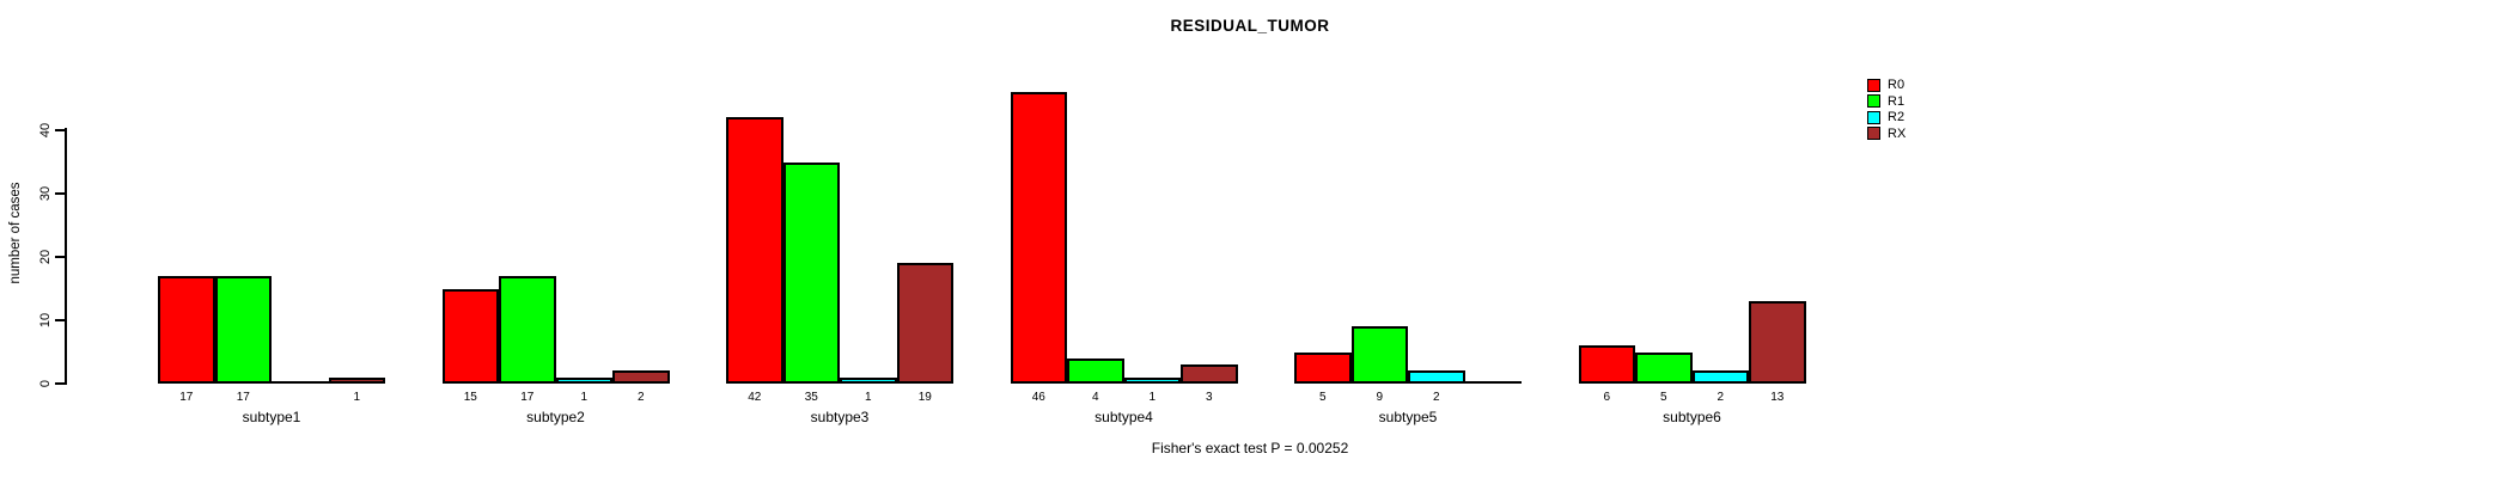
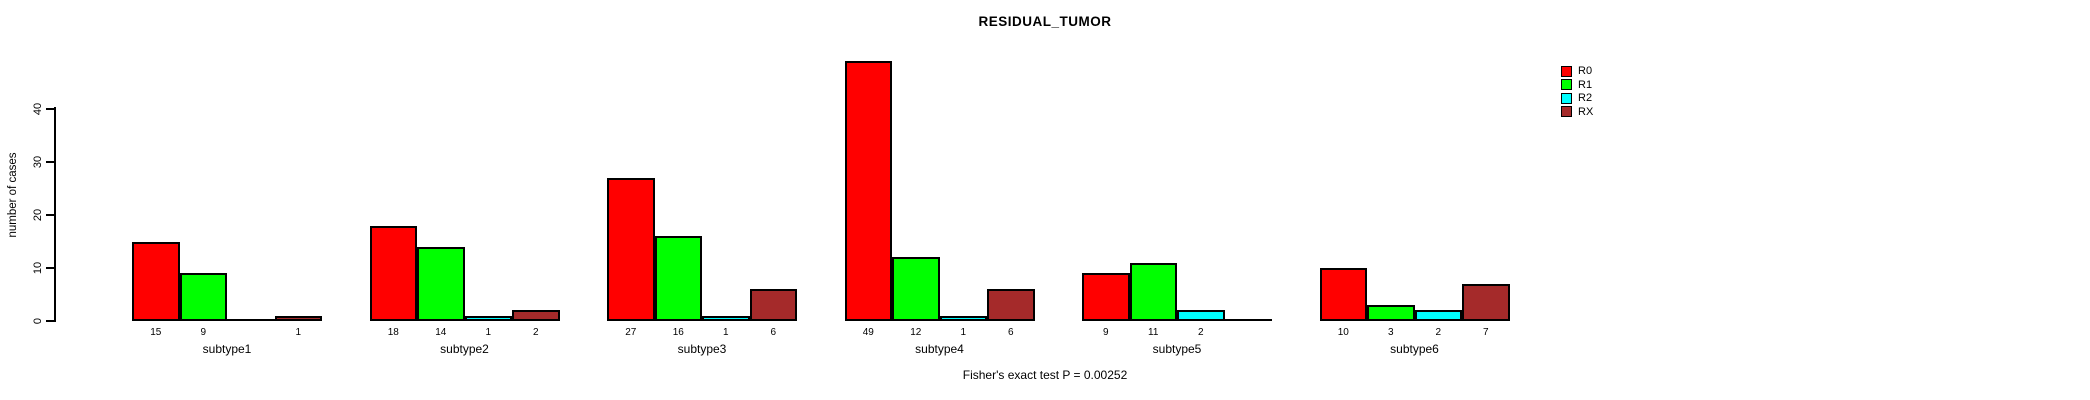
R0/subtype1: 17 -> 15
R1/subtype1: 17 -> 9
R0/subtype2: 15 -> 18
R1/subtype2: 17 -> 14
R0/subtype3: 42 -> 27
R1/subtype3: 35 -> 16
RX/subtype3: 19 -> 6
R0/subtype4: 46 -> 49
R1/subtype4: 4 -> 12
RX/subtype4: 3 -> 6
R0/subtype5: 5 -> 9
R1/subtype5: 9 -> 11
R0/subtype6: 6 -> 10
R1/subtype6: 5 -> 3
RX/subtype6: 13 -> 7
